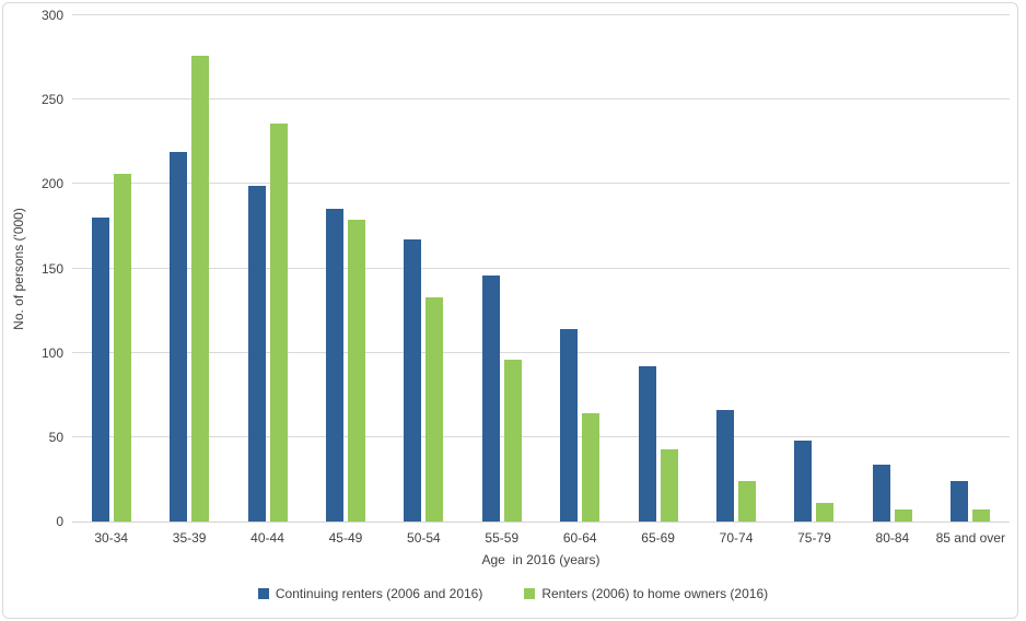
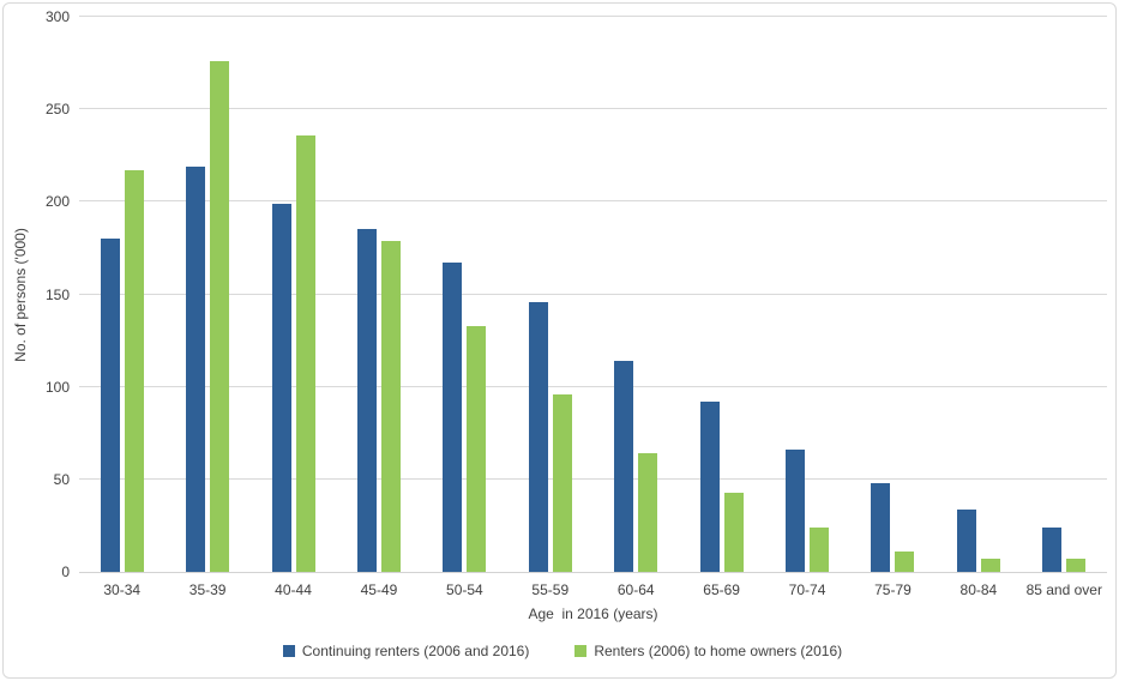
Renters (2006) to home owners (2016)/30-34: 206 -> 217
